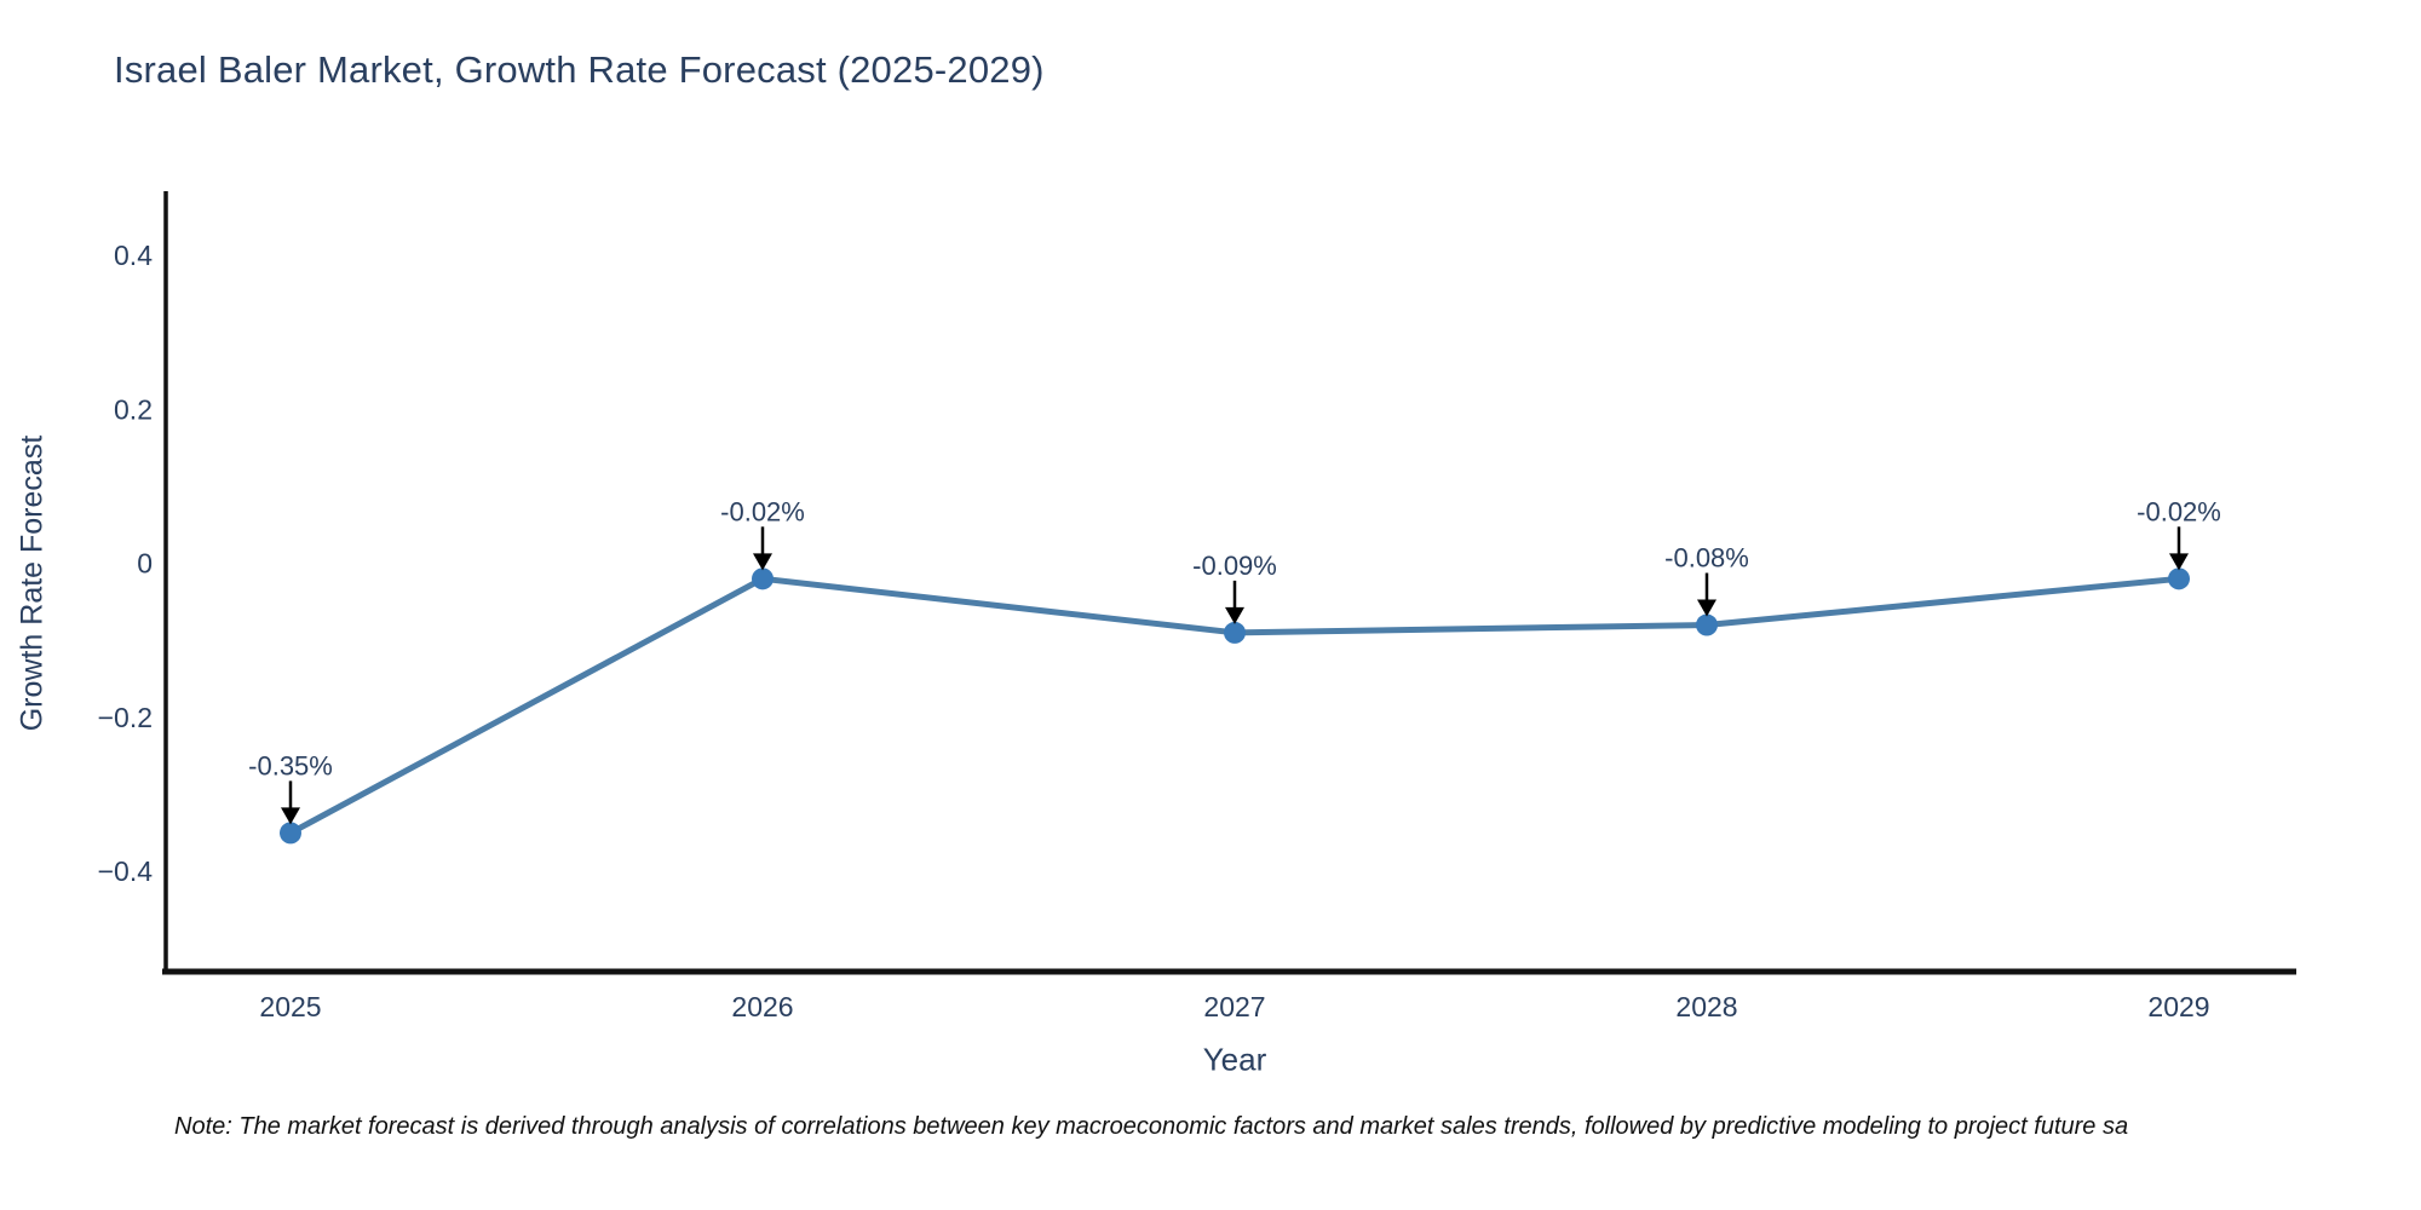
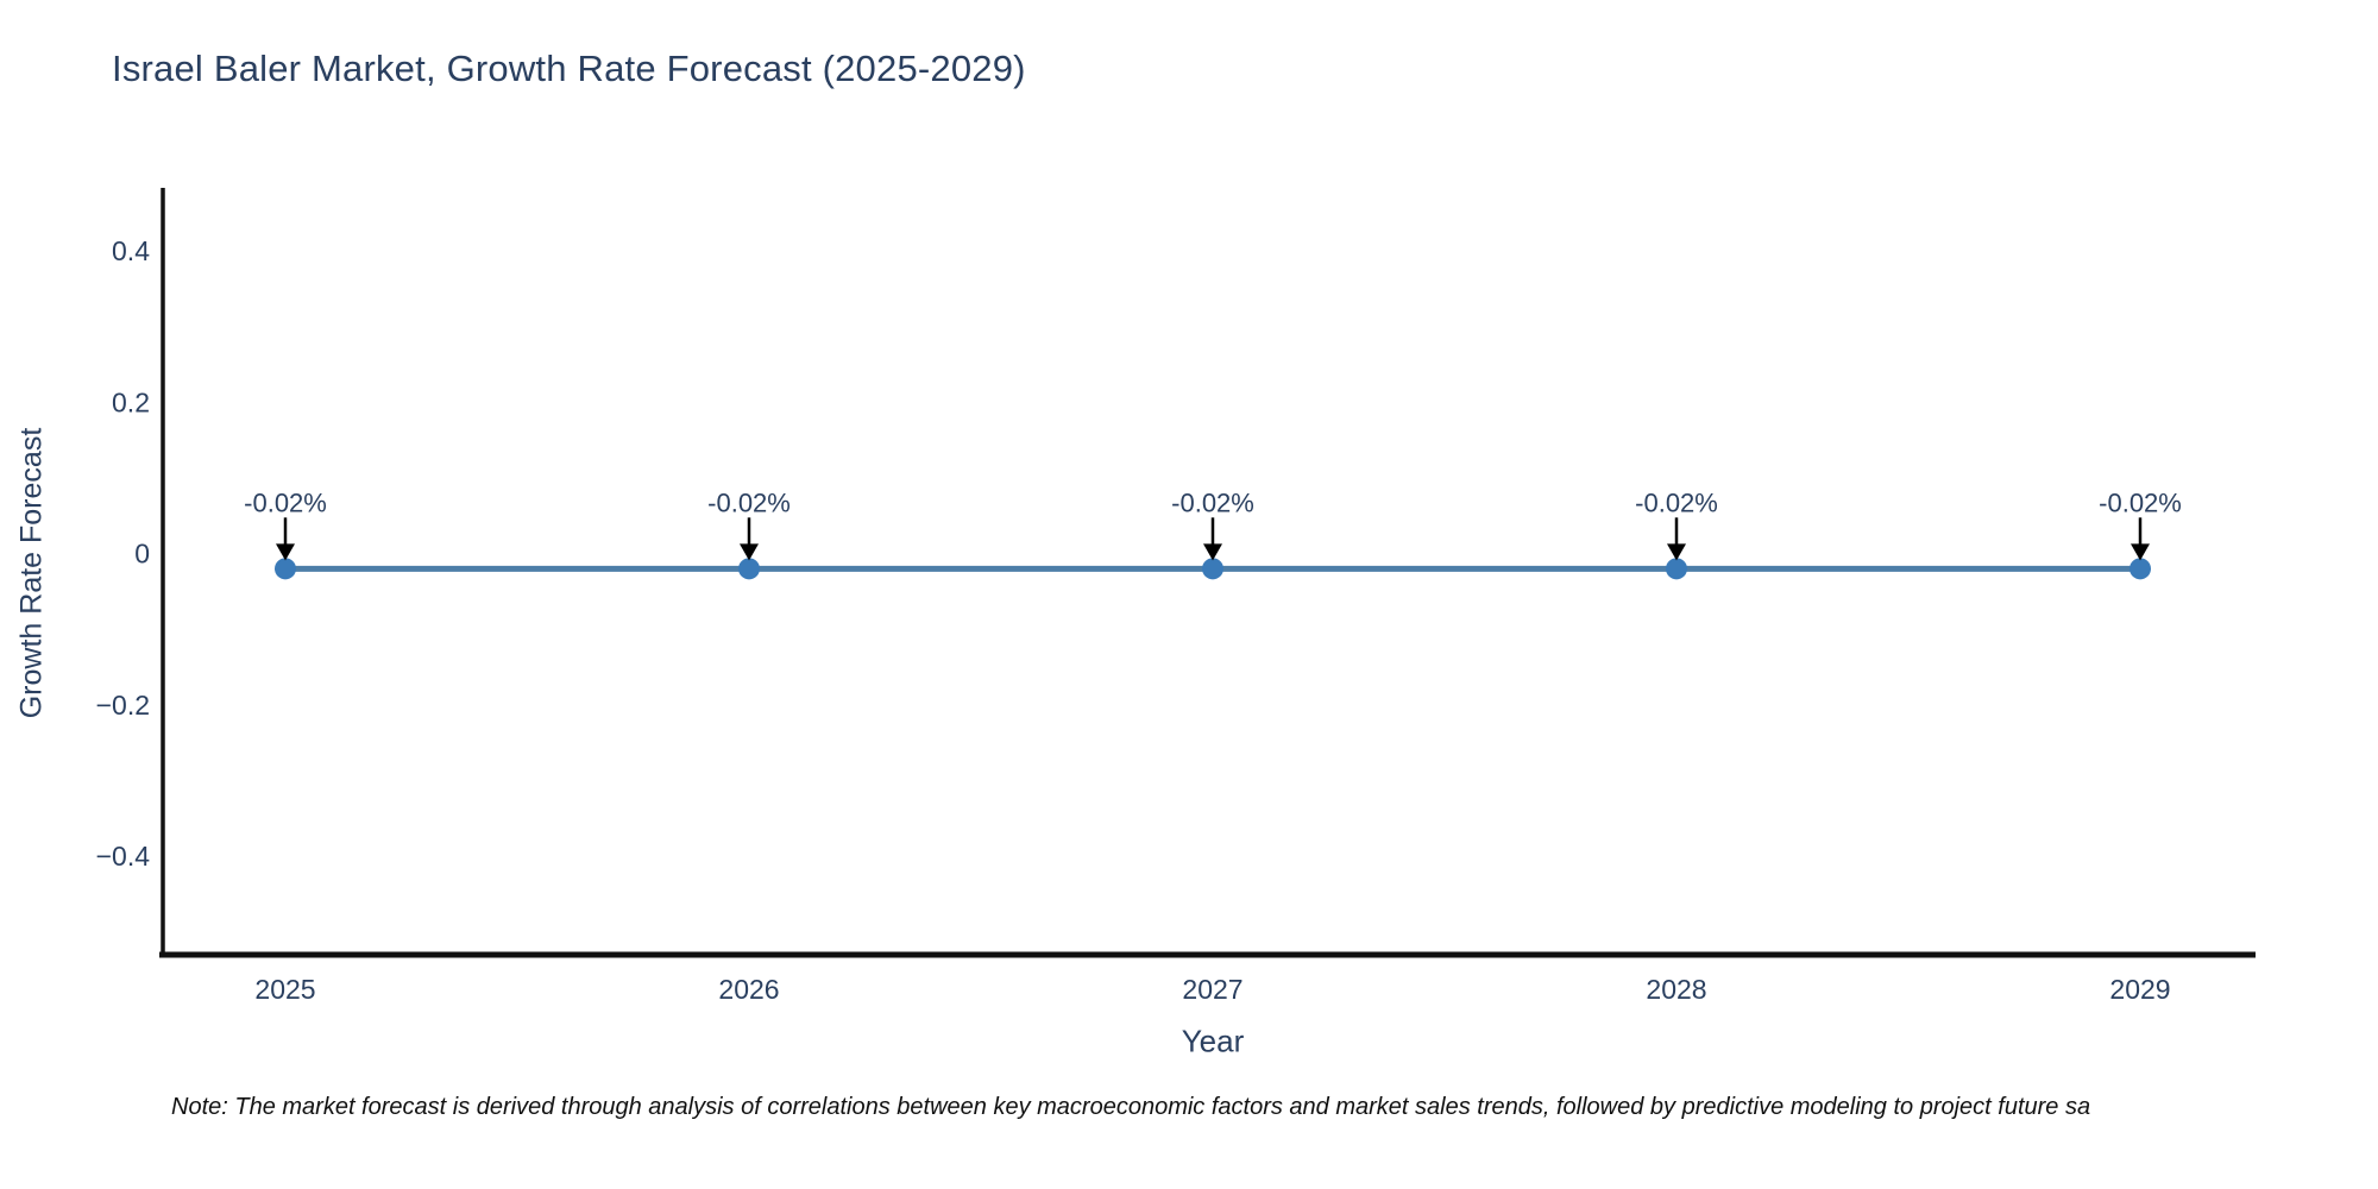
2025: -0.35% -> -0.02%
2027: -0.09% -> -0.02%
2028: -0.08% -> -0.02%
